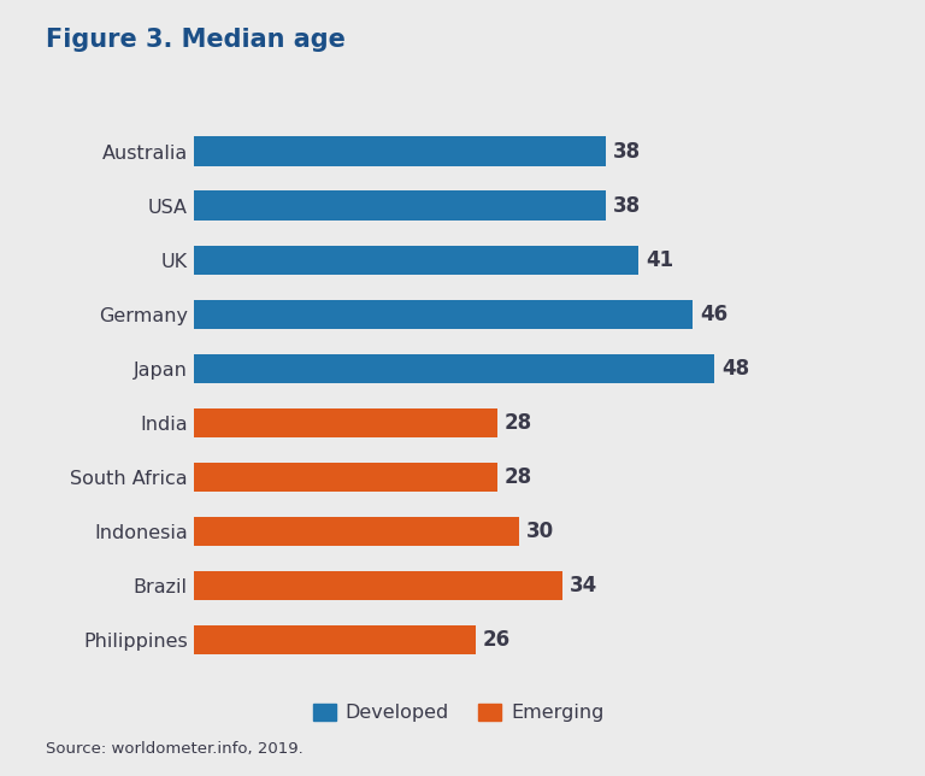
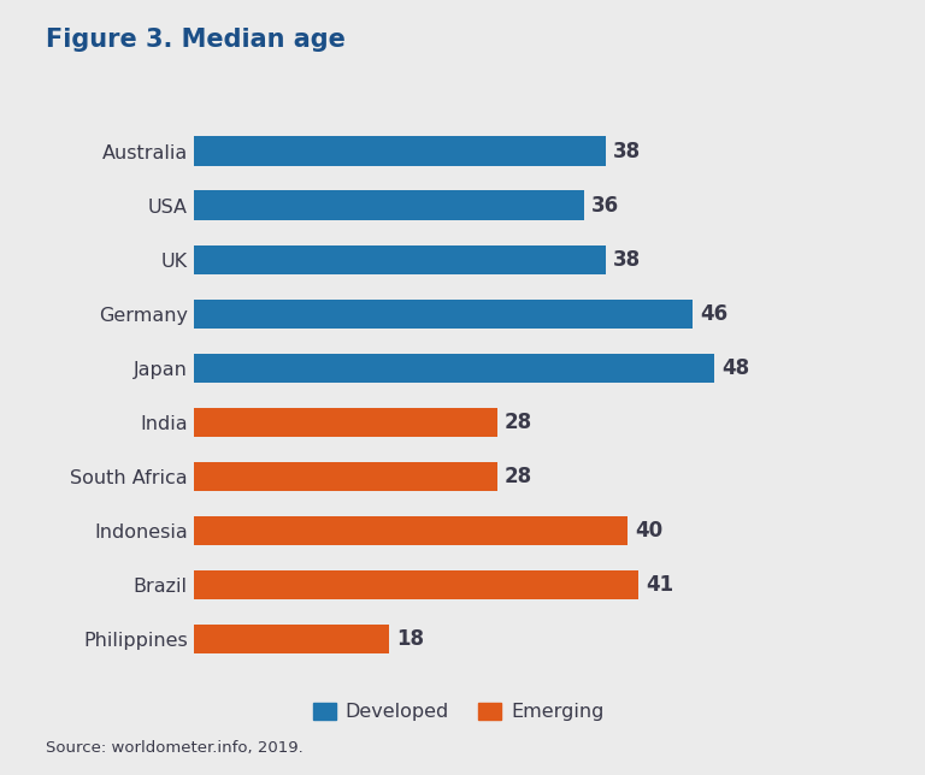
USA: 38 -> 36
UK: 41 -> 38
Indonesia: 30 -> 40
Brazil: 34 -> 41
Philippines: 26 -> 18
